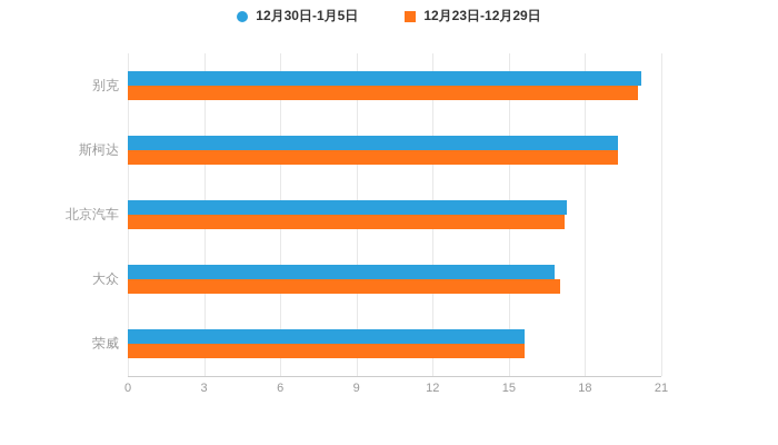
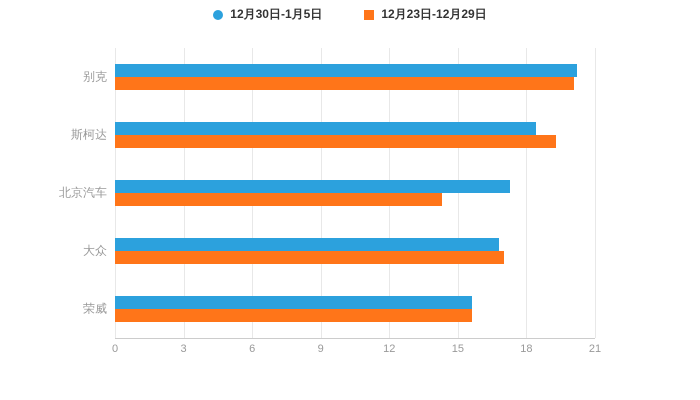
12月30日-1月5日/斯柯达: 19.3 -> 18.4
12月23日-12月29日/北京汽车: 17.2 -> 14.3
